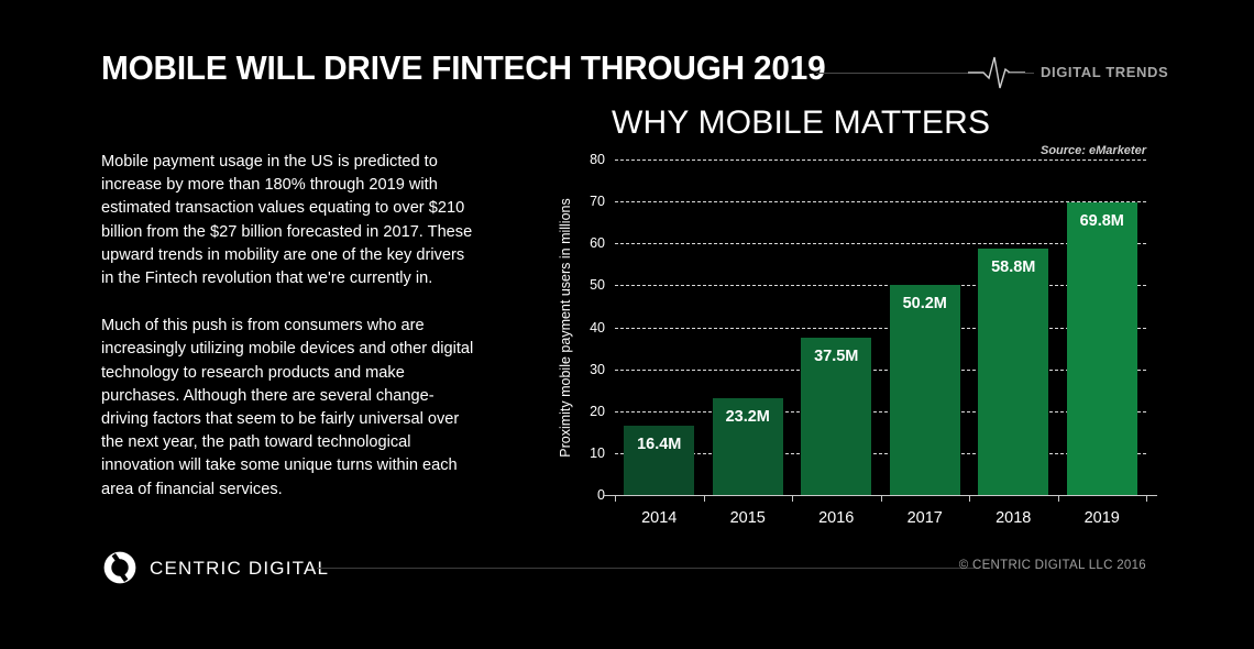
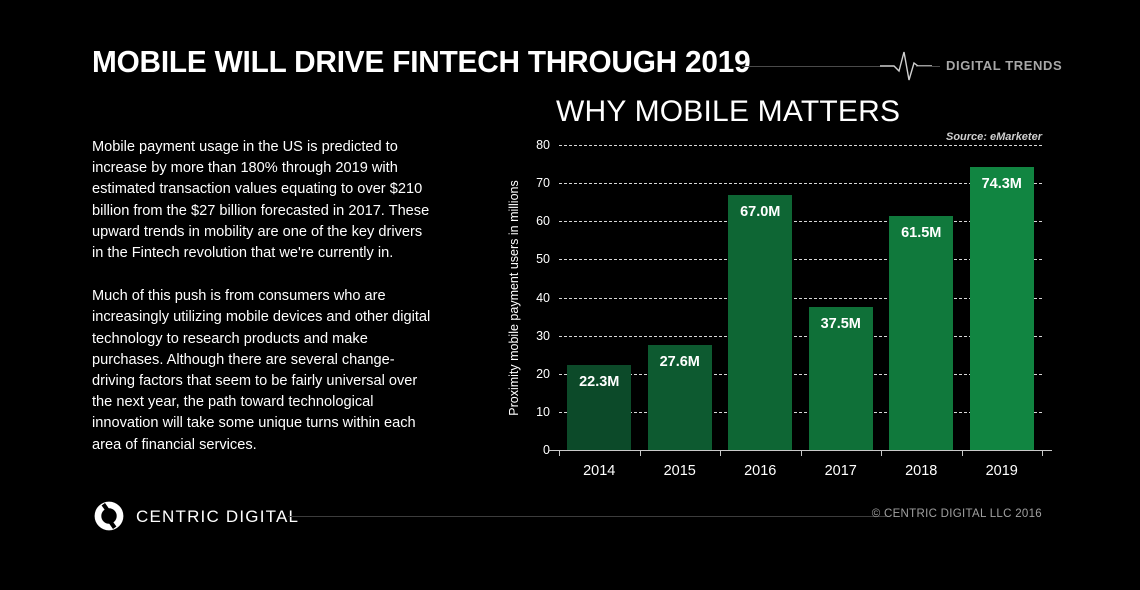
2014: 16.4M -> 22.3M
2015: 23.2M -> 27.6M
2016: 37.5M -> 67.0M
2017: 50.2M -> 37.5M
2018: 58.8M -> 61.5M
2019: 69.8M -> 74.3M
